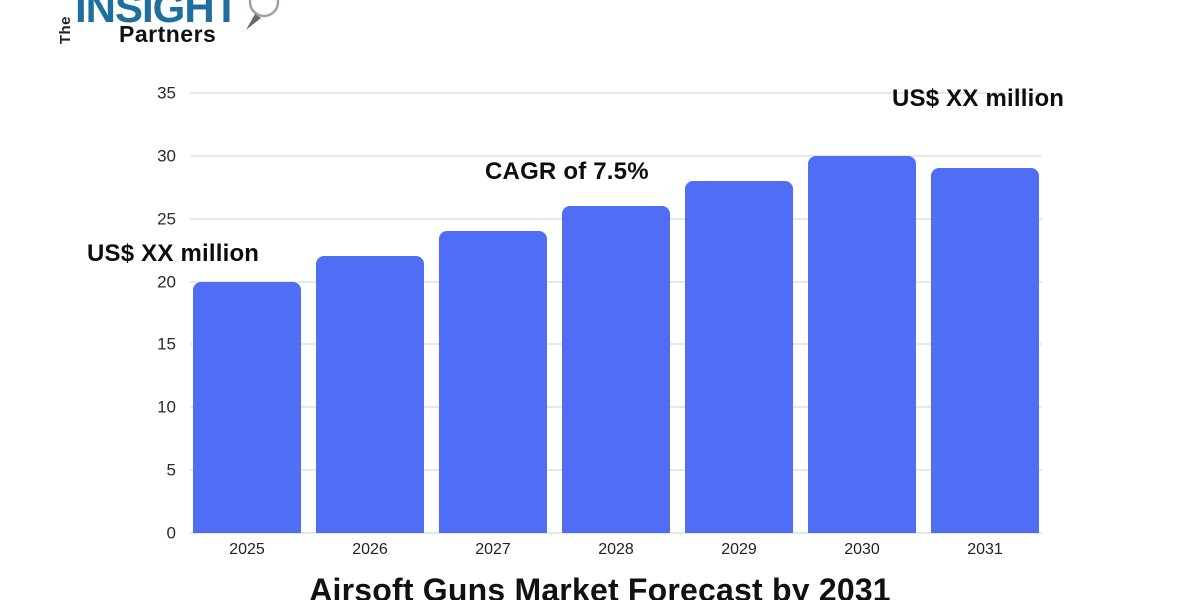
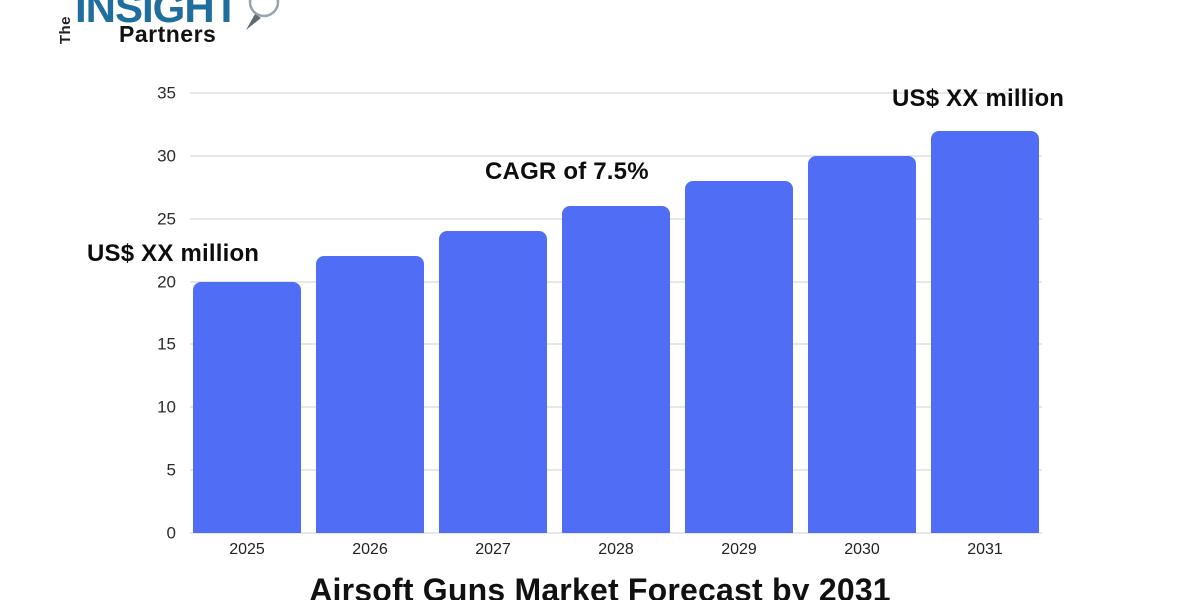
2031: 29 -> 32
